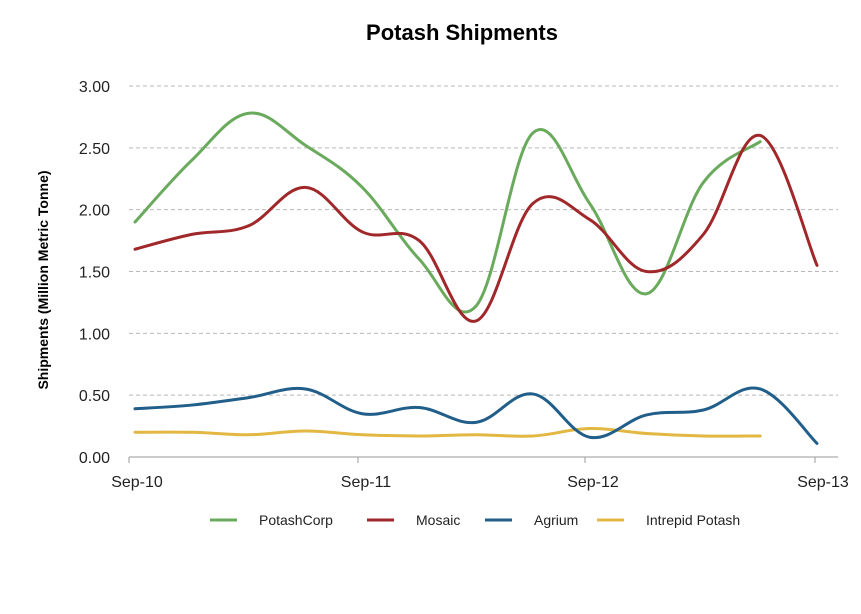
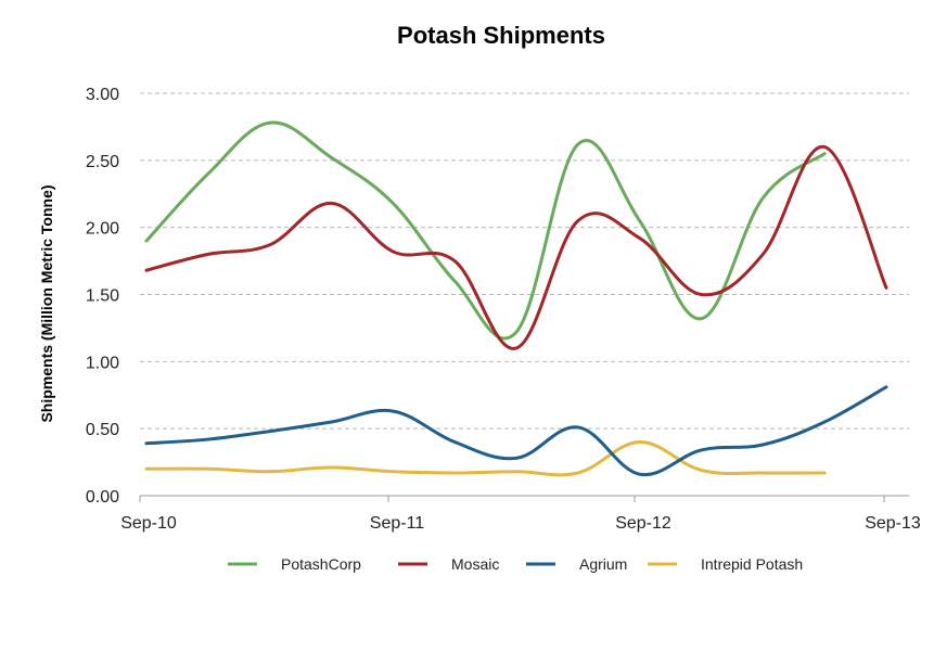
Agrium/Sep-11: 0.35 -> 0.63
Intrepid Potash/Sep-12: 0.23 -> 0.40
Agrium/Sep-13: 0.11 -> 0.81
